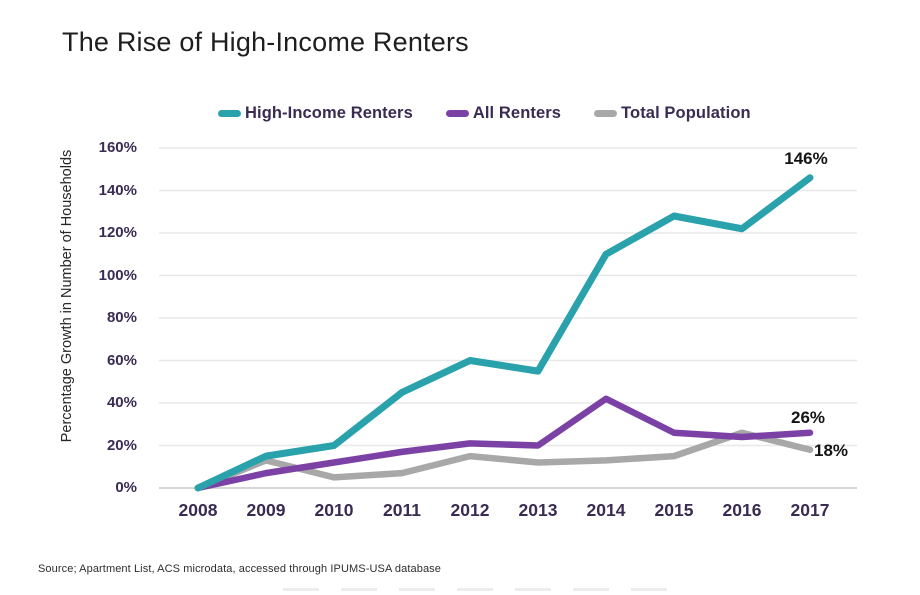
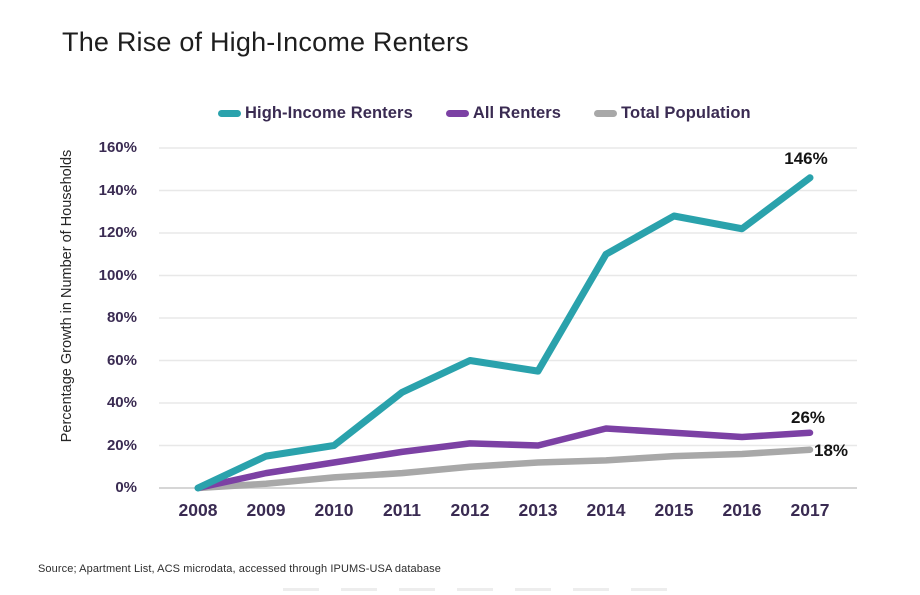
Total Population/2009: 13% -> 2%
Total Population/2012: 15% -> 10%
All Renters/2014: 42% -> 28%
Total Population/2016: 26% -> 16%
